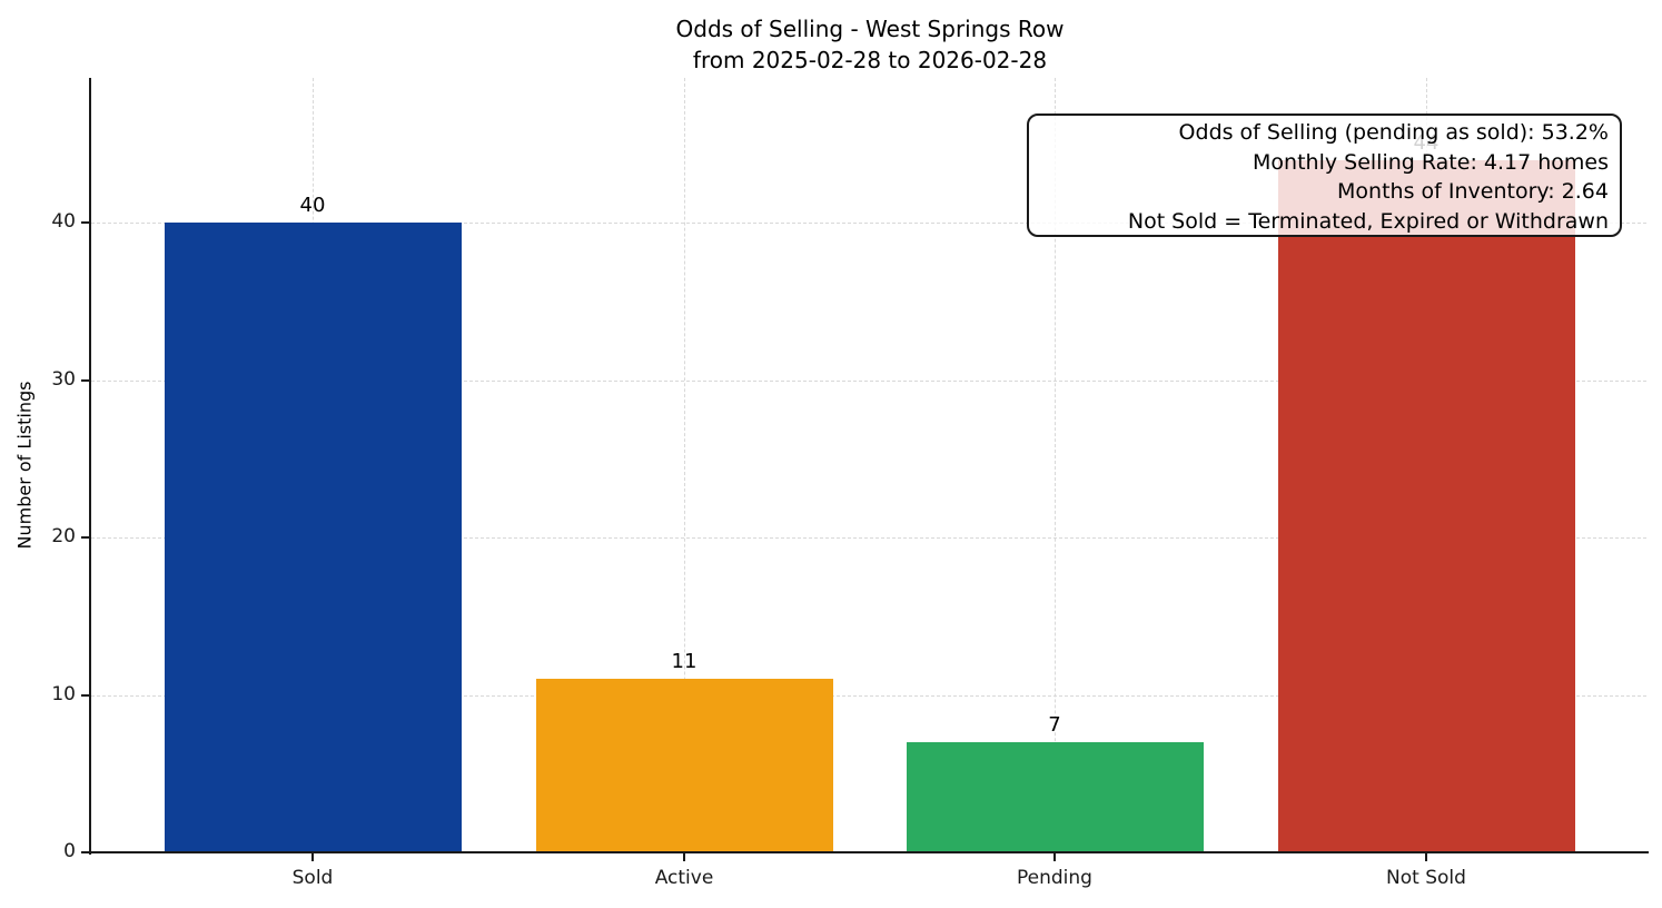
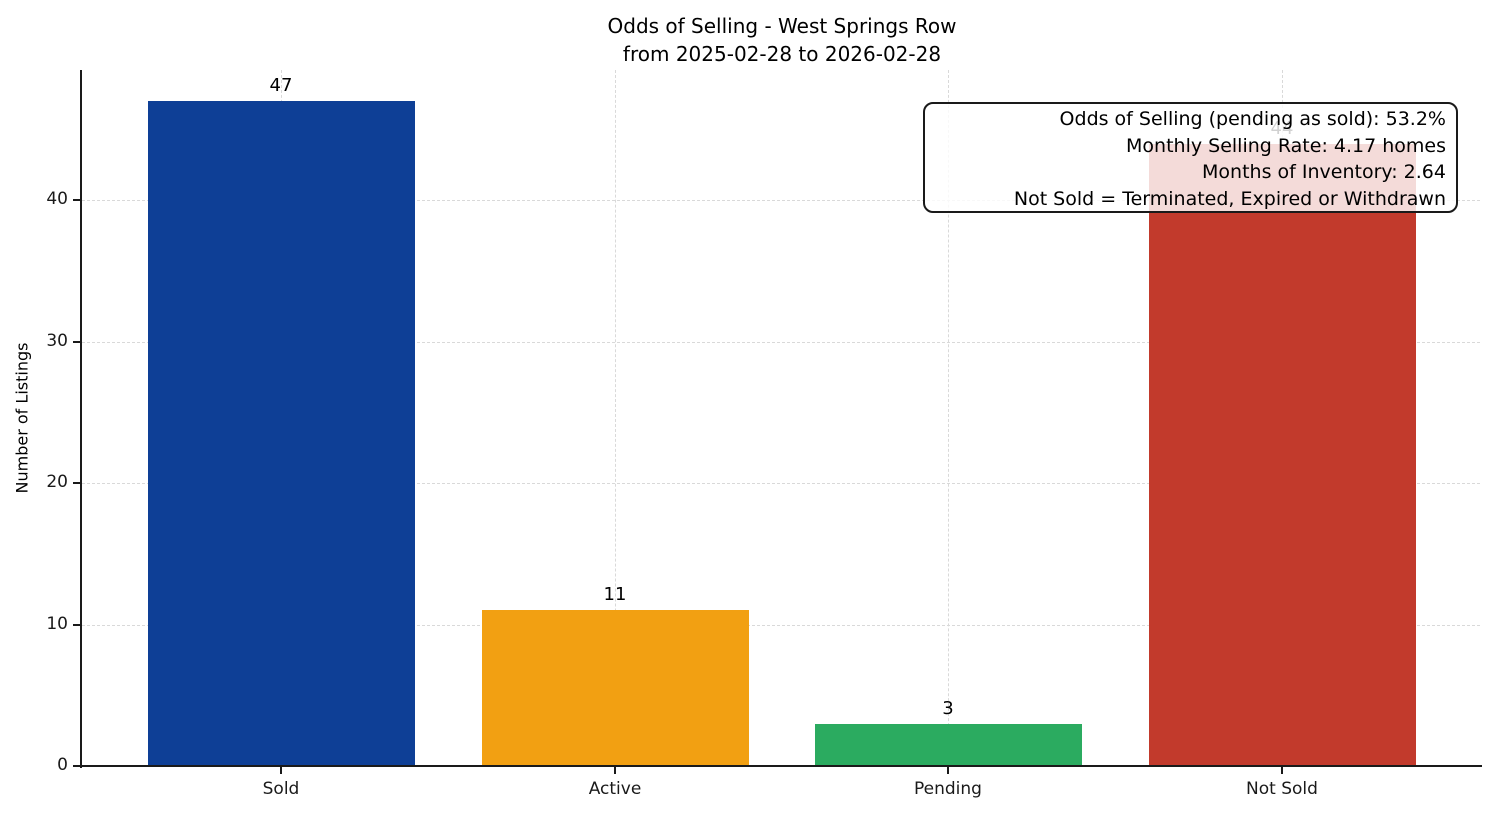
Sold: 40 -> 47
Pending: 7 -> 3
